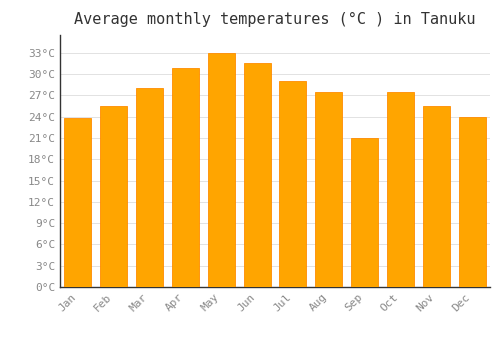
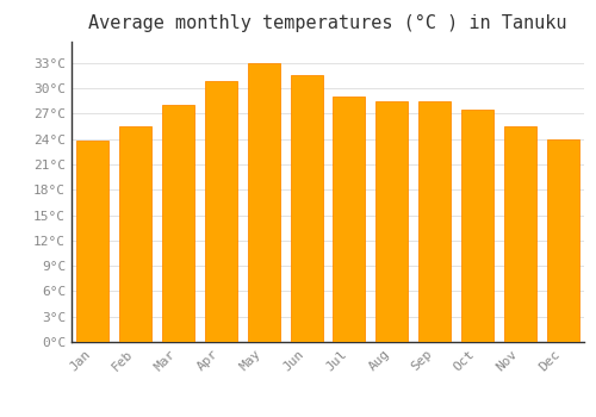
Aug: 27.4°C -> 28.5°C
Sep: 21.0°C -> 28.5°C
